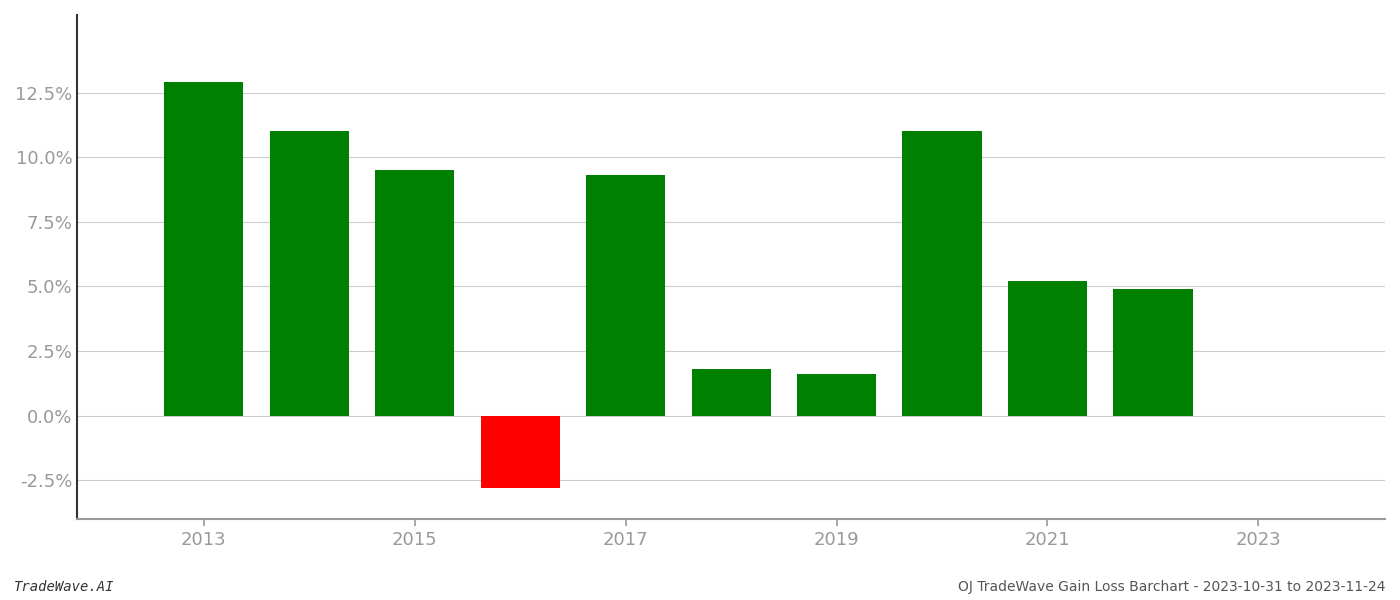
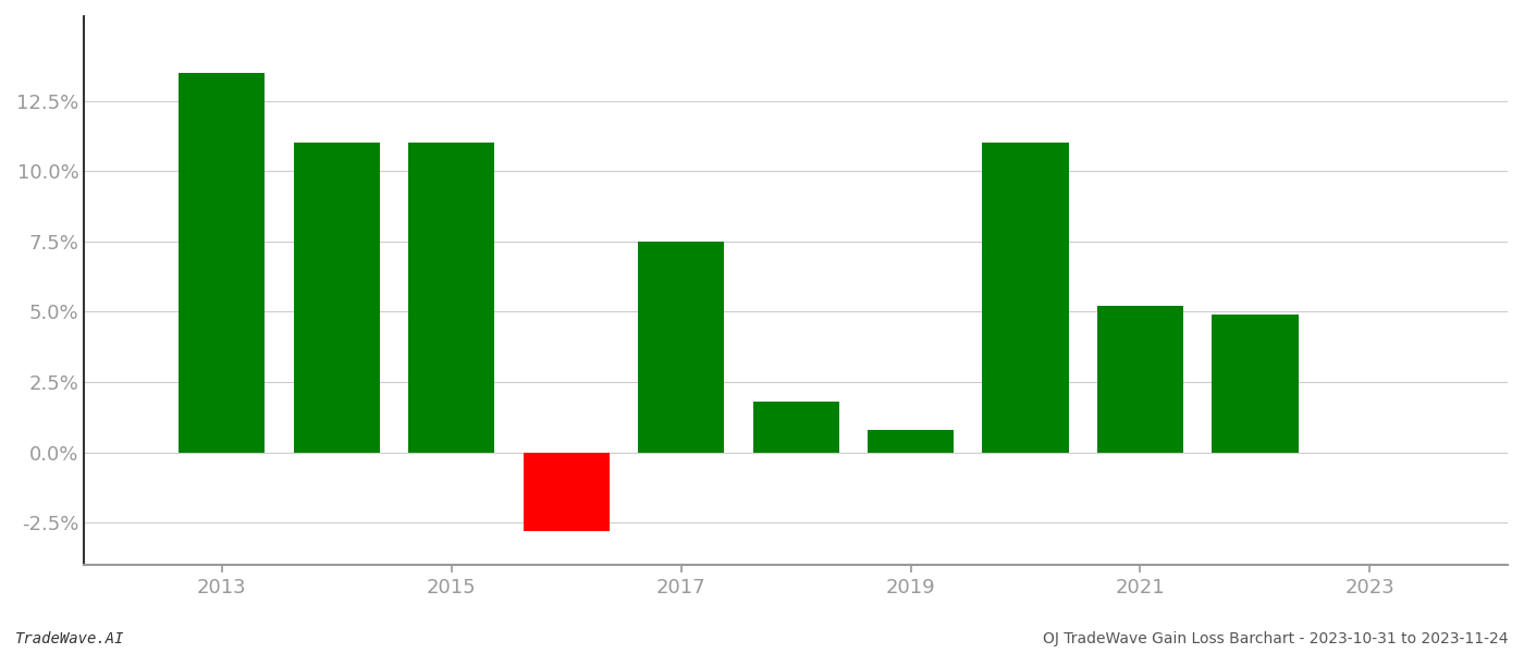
2013: 12.9% -> 13.5%
2015: 9.5% -> 11.0%
2017: 9.3% -> 7.5%
2019: 1.6% -> 0.8%
